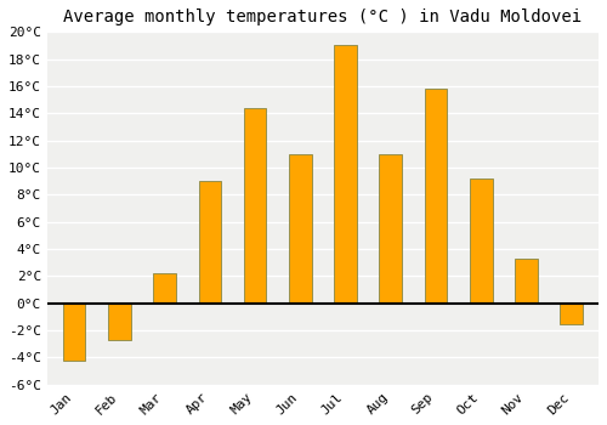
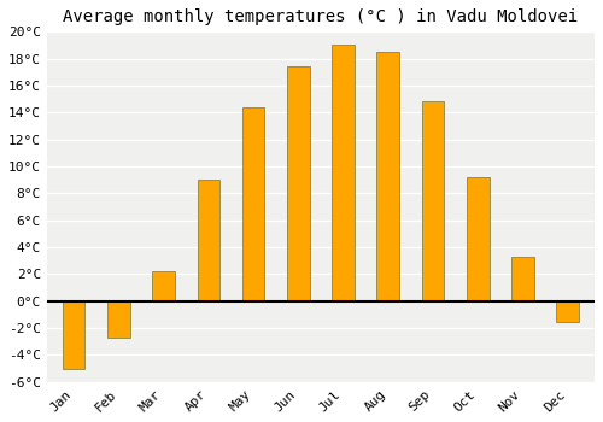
Jan: -4.2°C -> -5.0°C
Jun: 11.0°C -> 17.4°C
Aug: 11.0°C -> 18.5°C
Sep: 15.8°C -> 14.8°C
